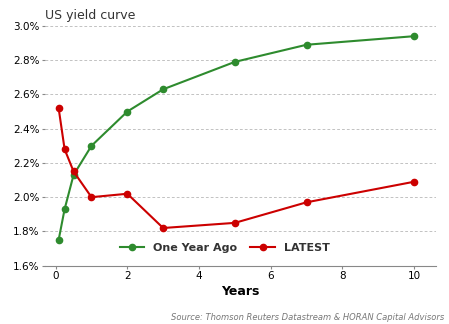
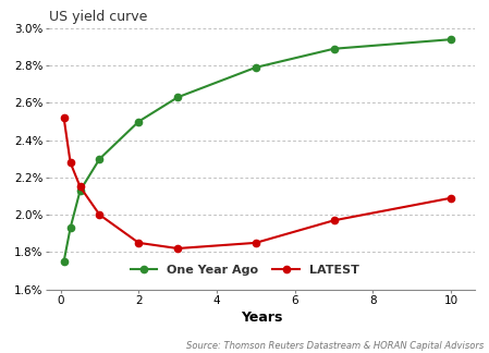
LATEST/2: 2.02% -> 1.85%
